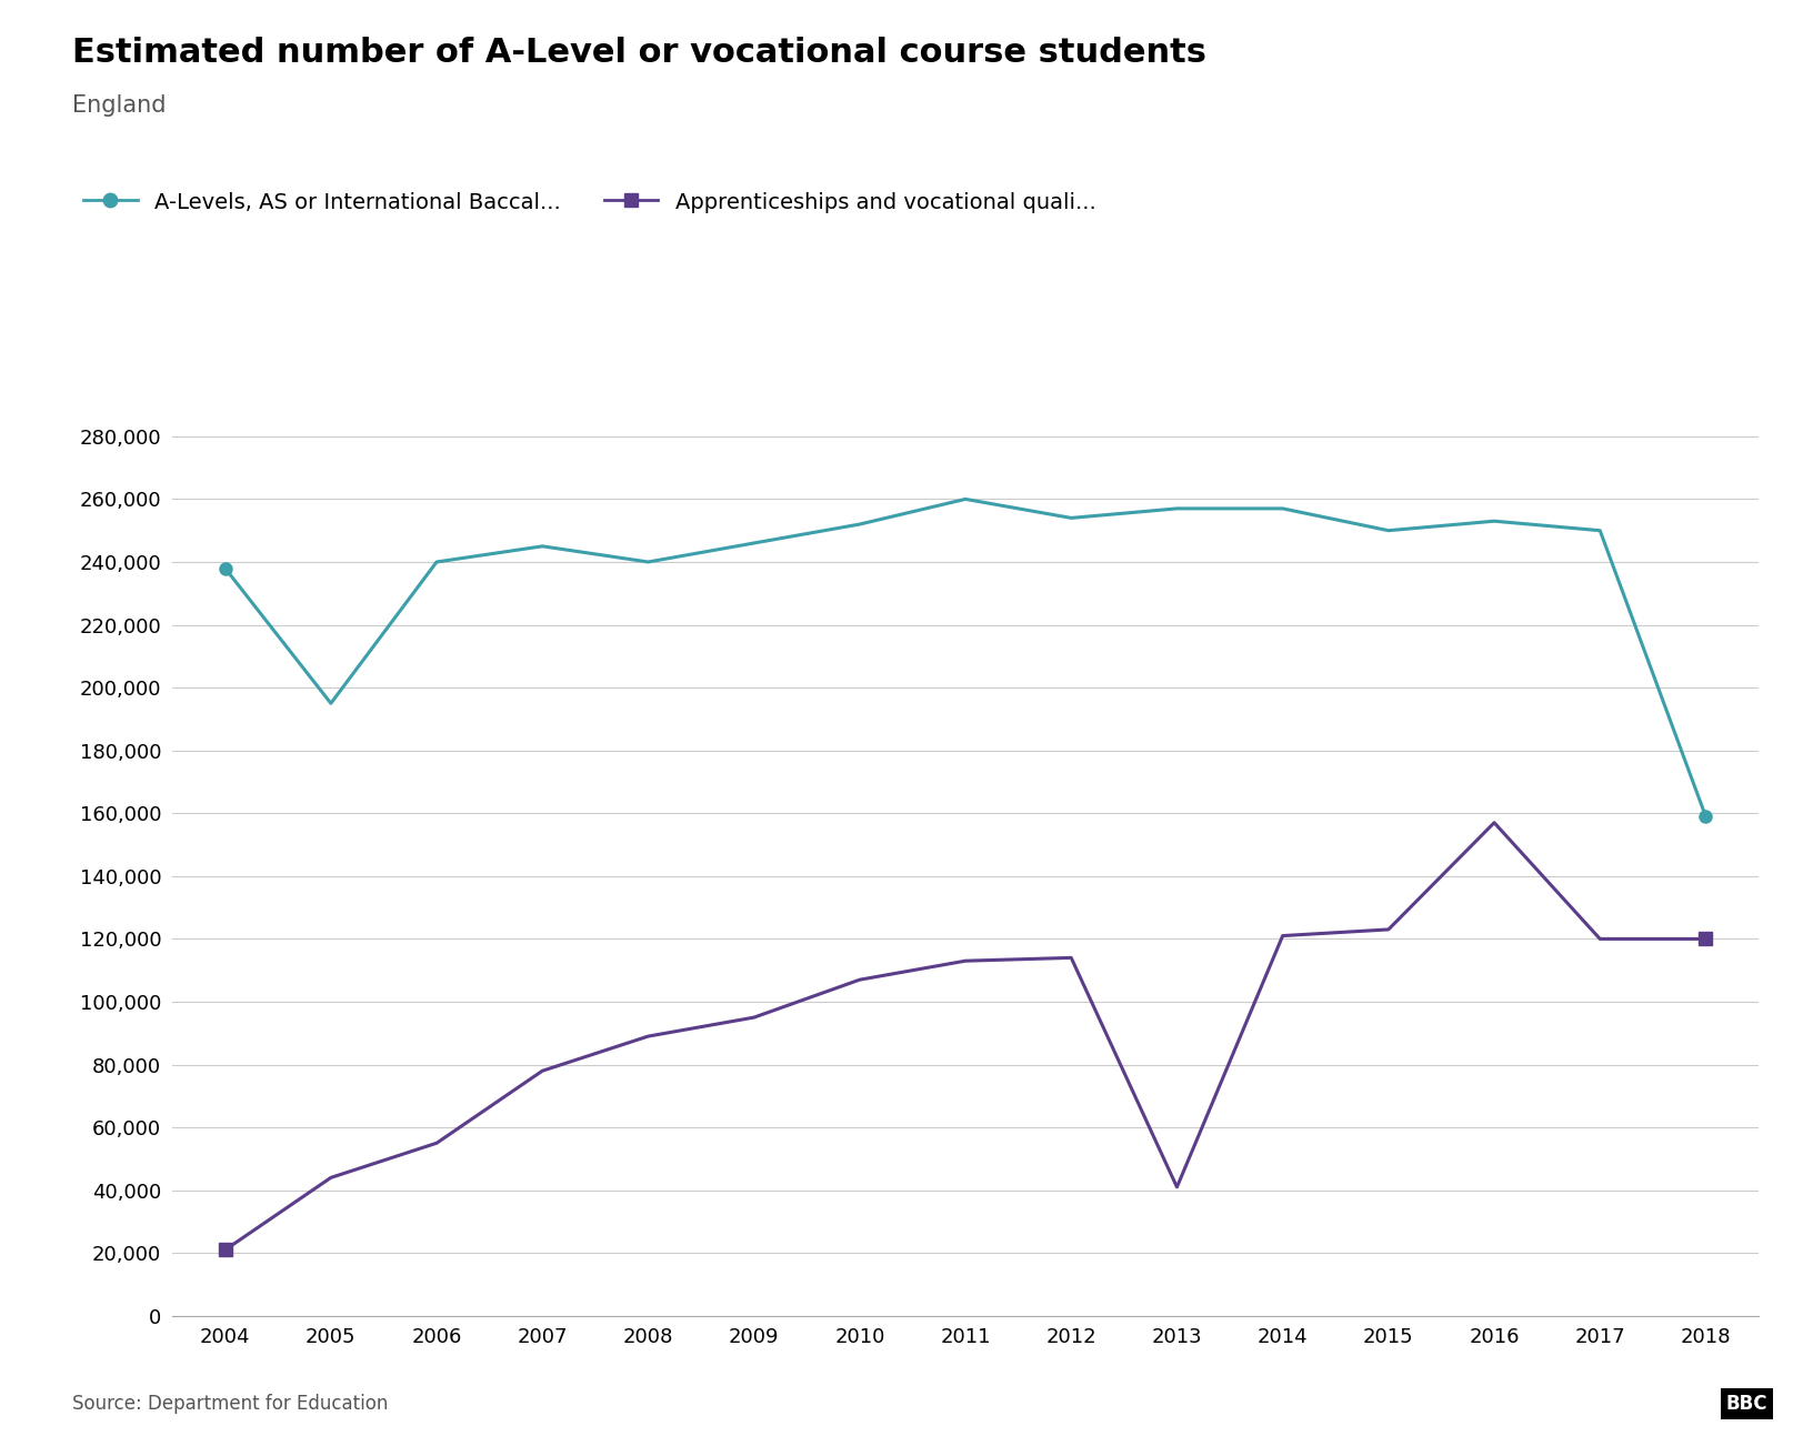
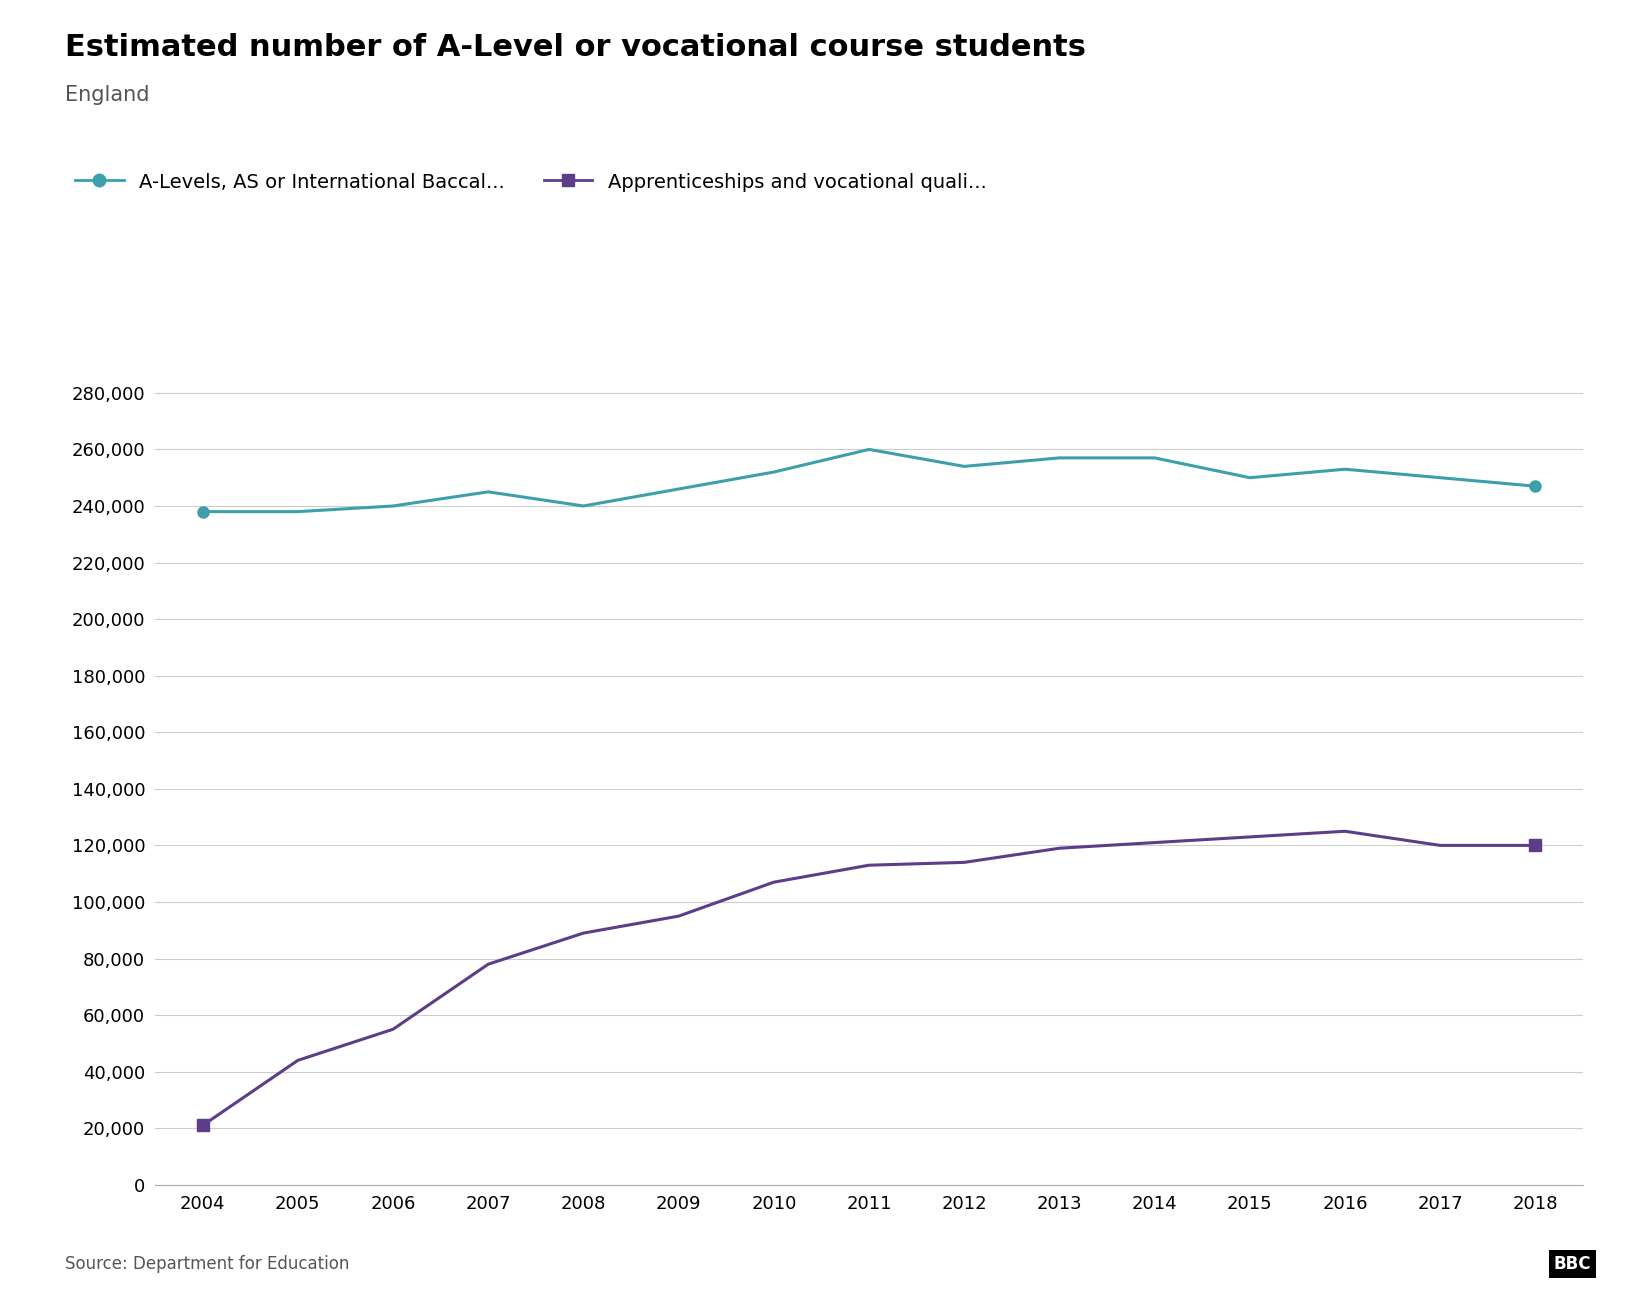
A-Levels, AS or International Baccal.../2005: 195,000 -> 238,000
Apprenticeships and vocational quali.../2013: 41,000 -> 119,000
Apprenticeships and vocational quali.../2016: 157,000 -> 125,000
A-Levels, AS or International Baccal.../2018: 159,000 -> 247,000
